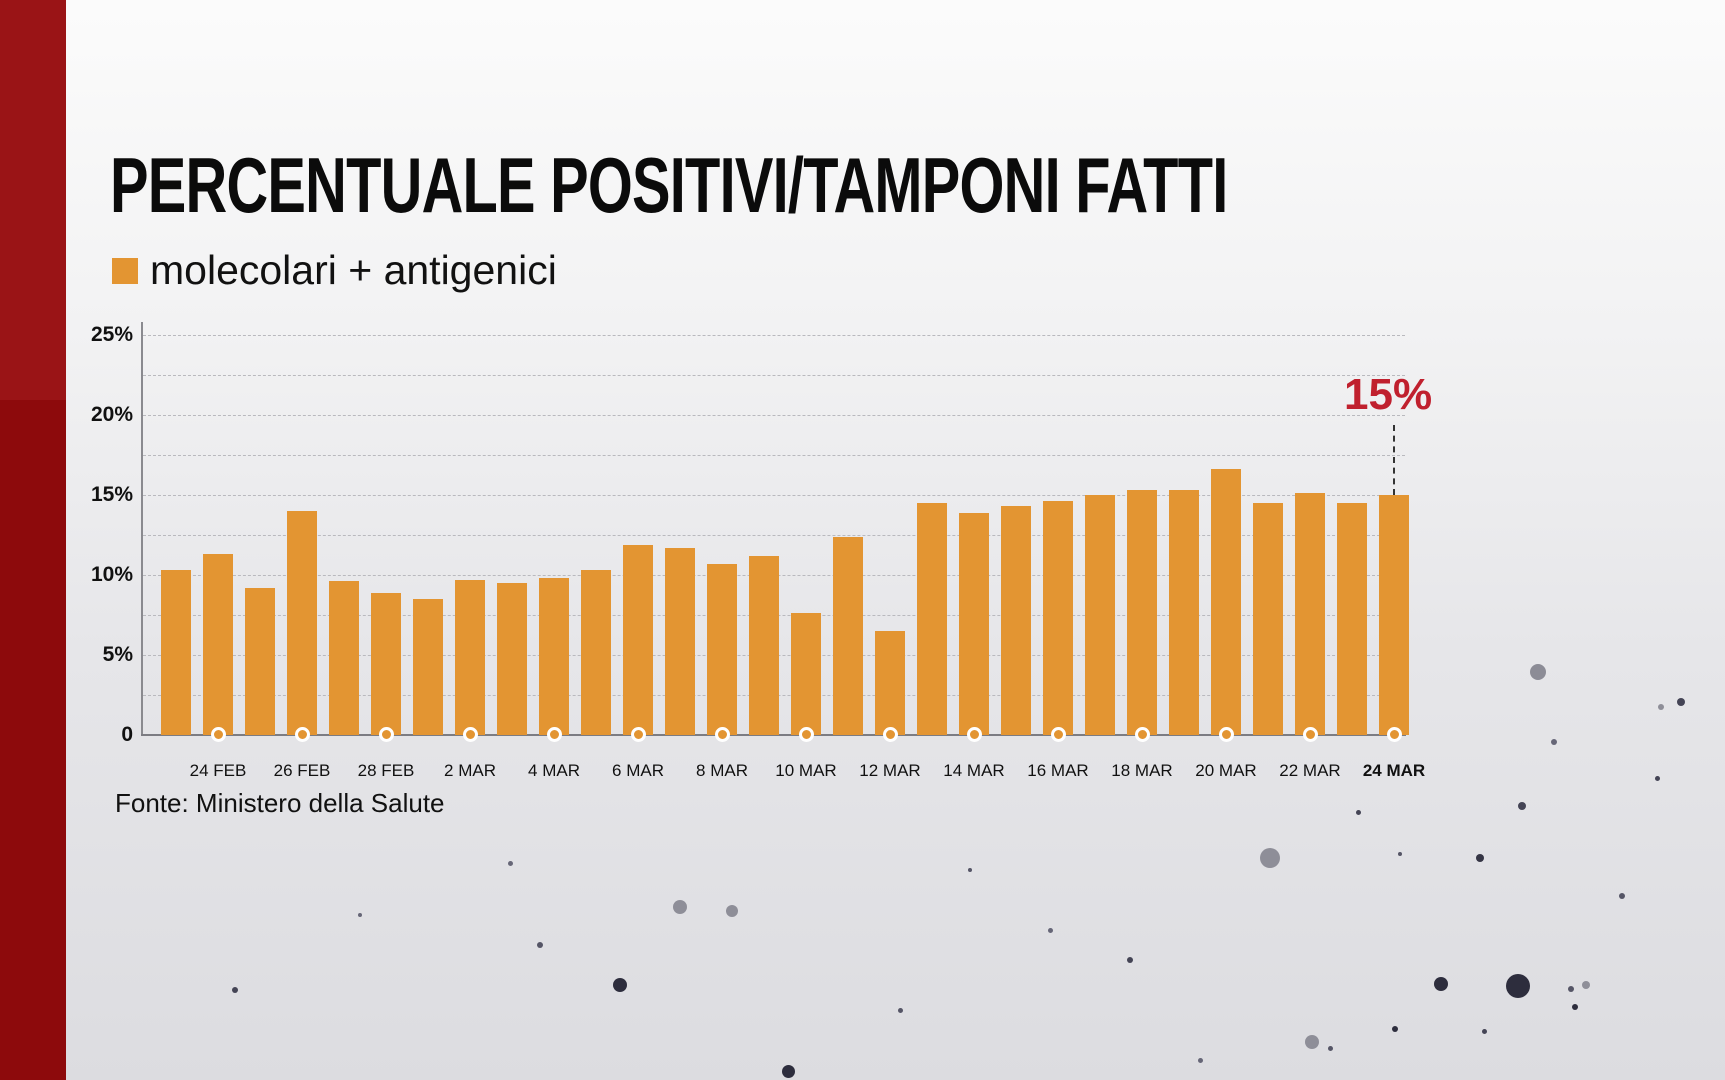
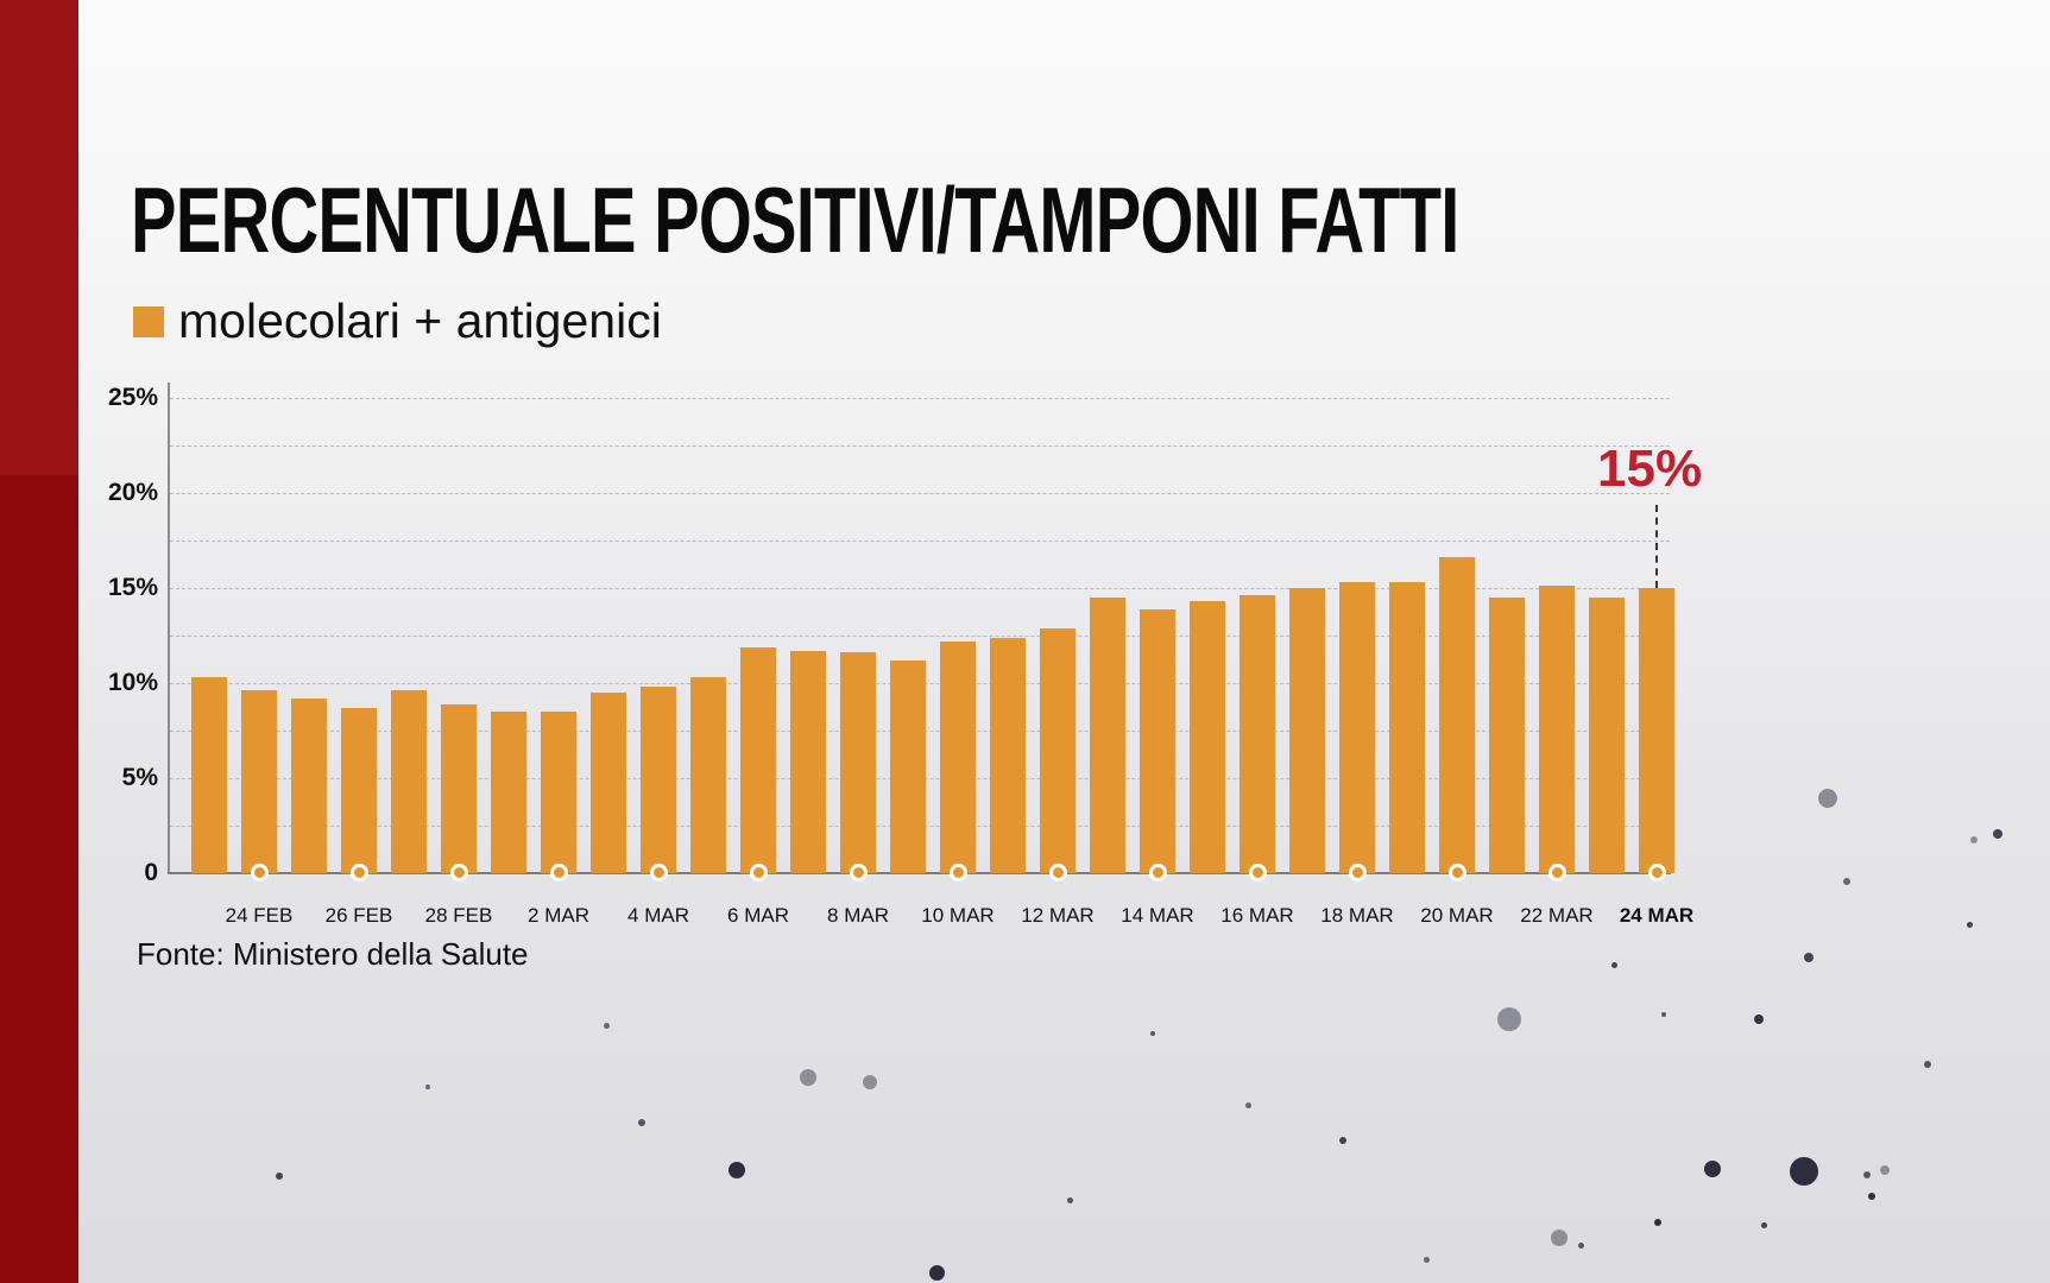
24 FEB: 11.3% -> 9.6%
26 FEB: 14.0% -> 8.7%
2 MAR: 9.7% -> 8.5%
8 MAR: 10.7% -> 11.6%
10 MAR: 7.6% -> 12.2%
12 MAR: 6.5% -> 12.9%
